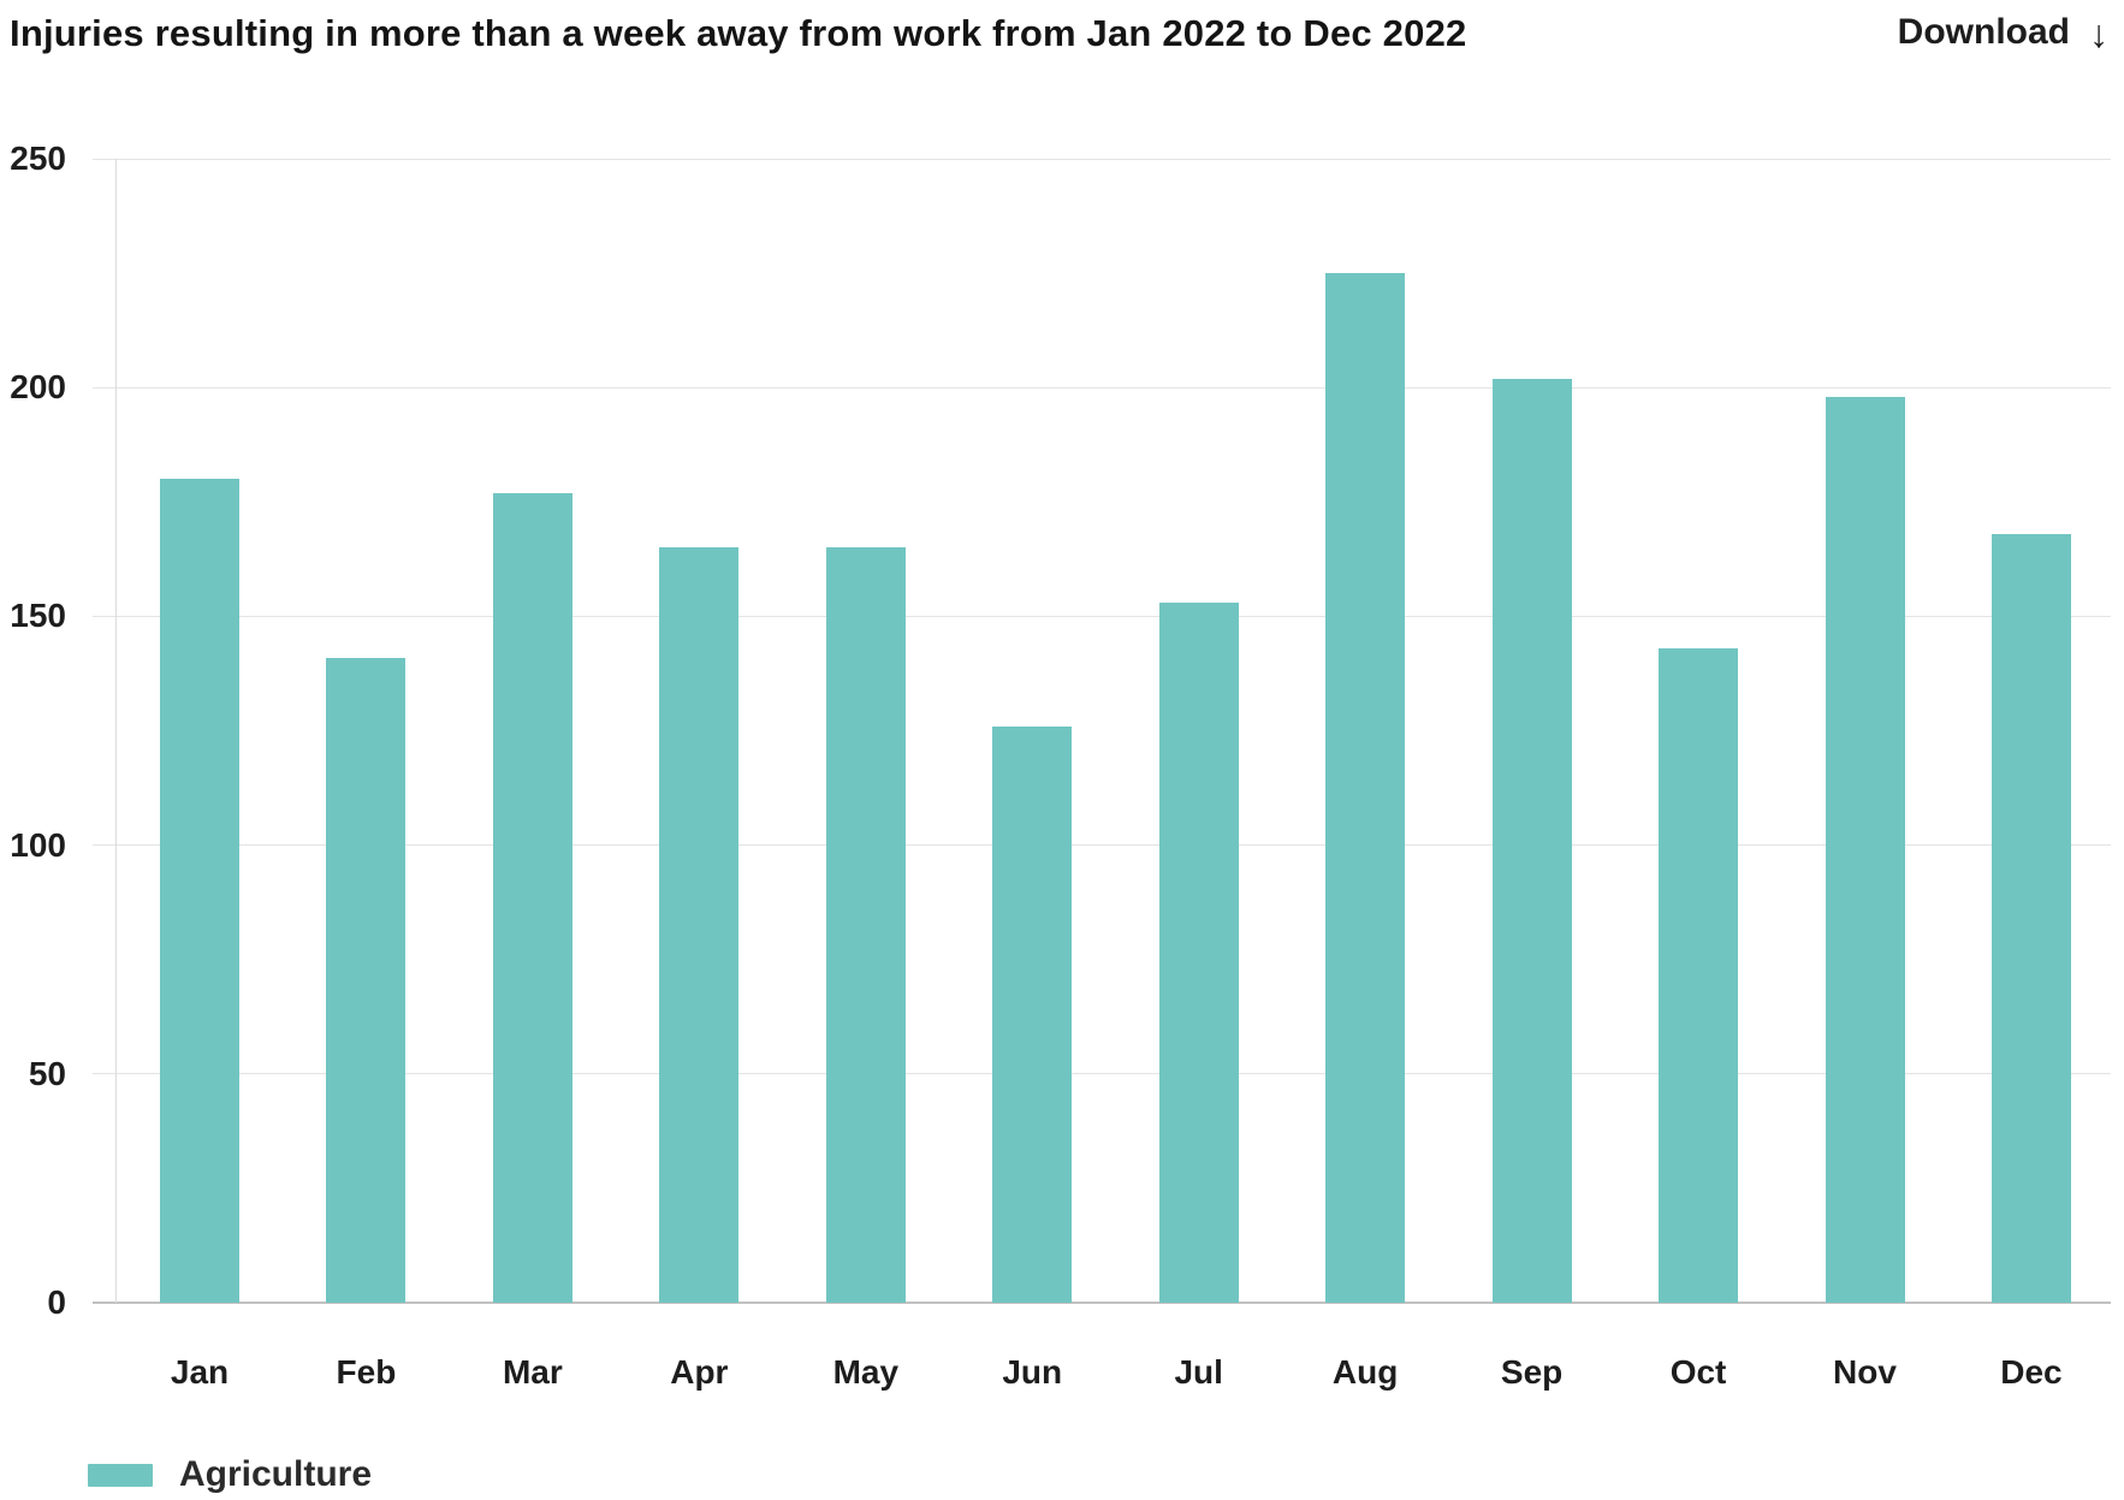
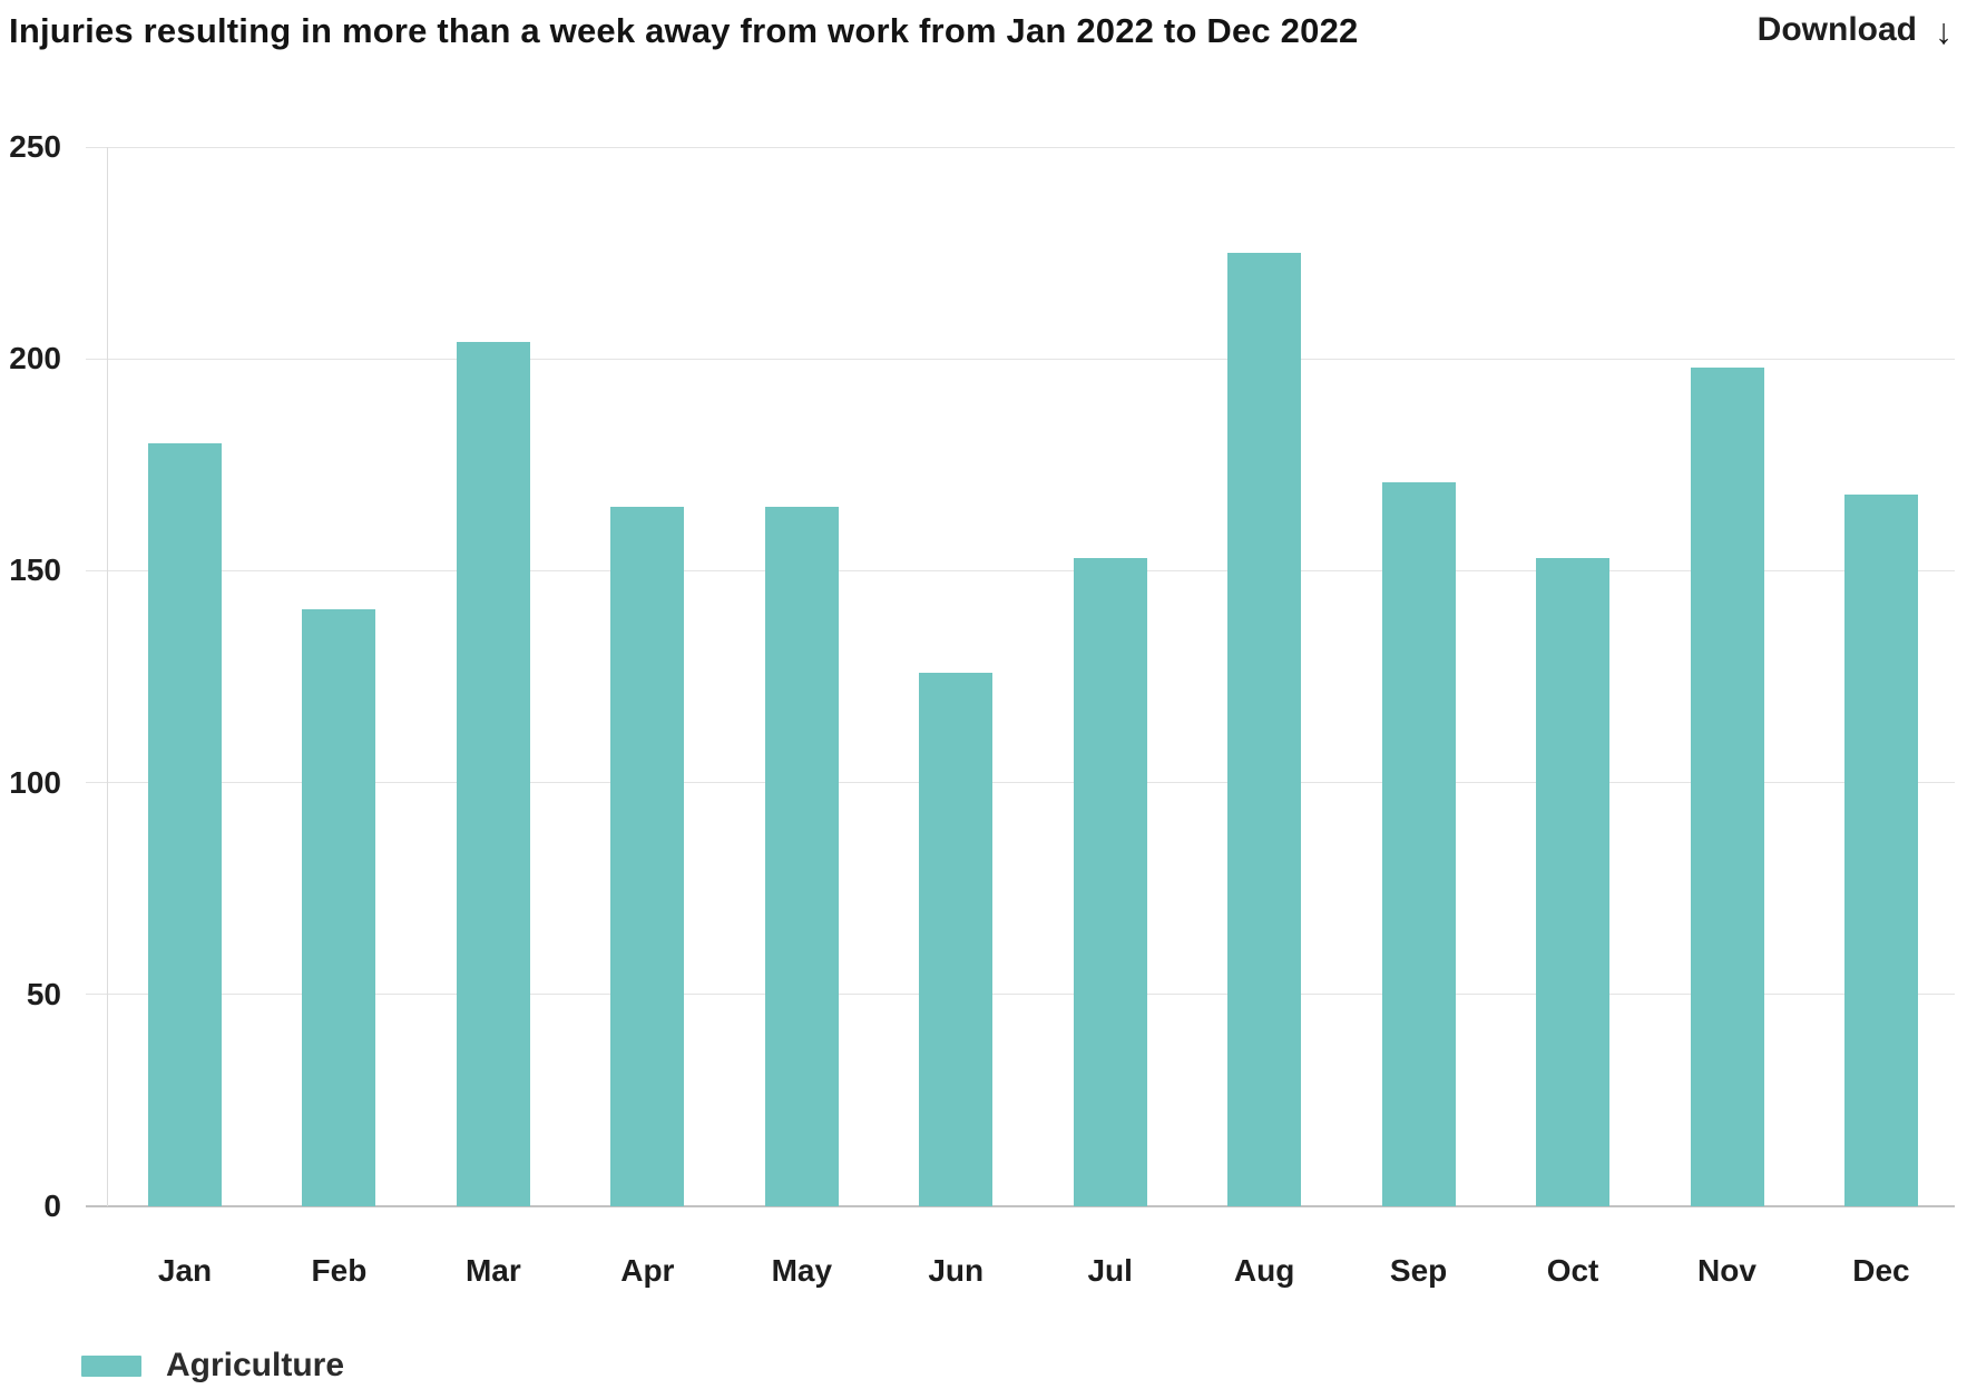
Mar: 177 -> 204
Sep: 202 -> 171
Oct: 143 -> 153
